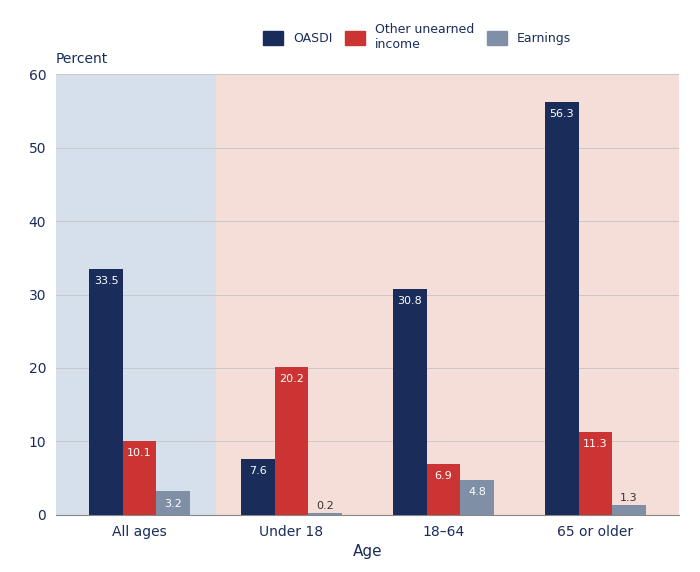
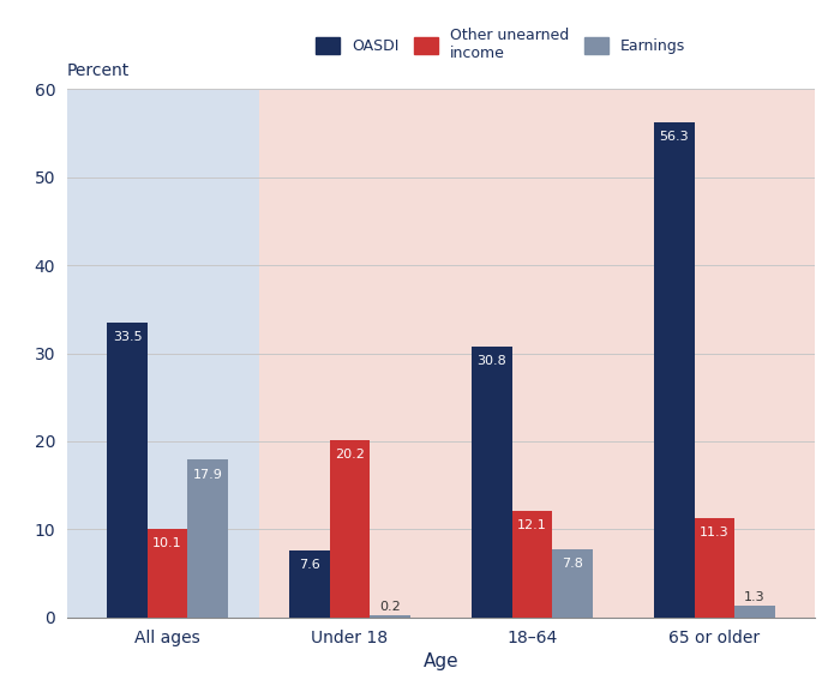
Earnings/All ages: 3.2 -> 17.9
Other unearned income/18–64: 6.9 -> 12.1
Earnings/18–64: 4.8 -> 7.8
